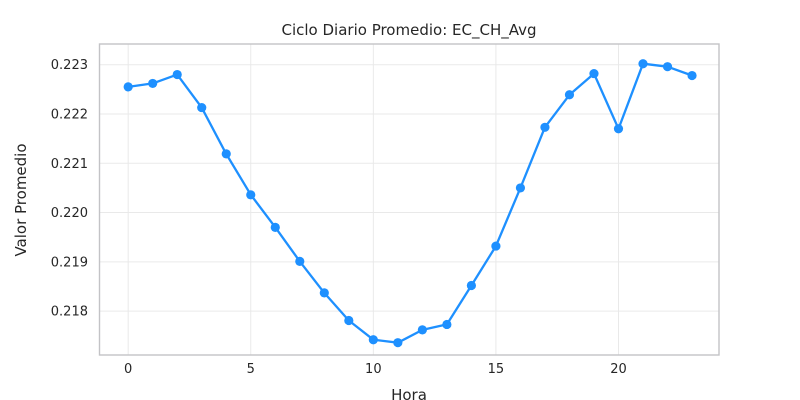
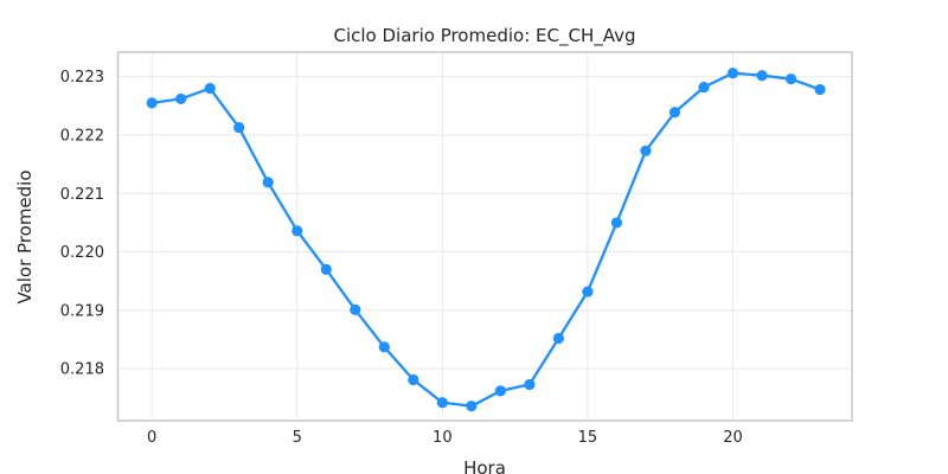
20: 0.2217 -> 0.2231
